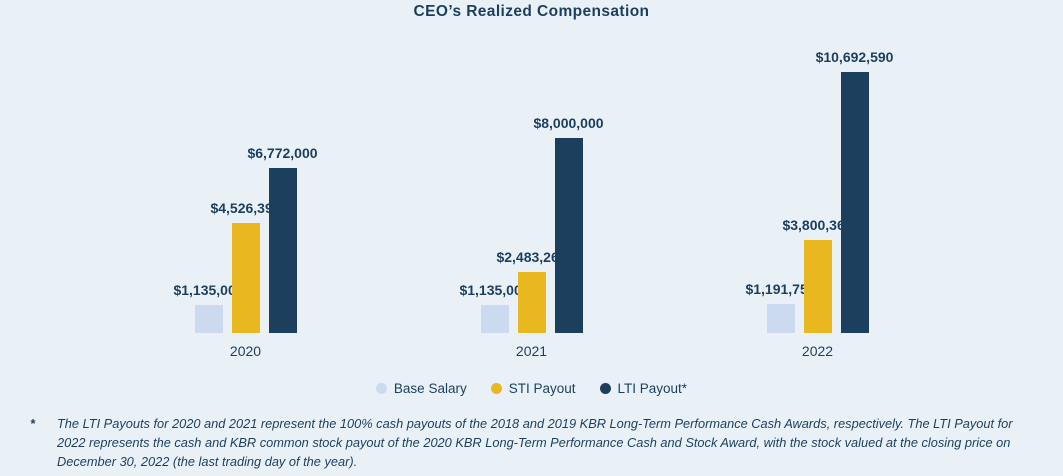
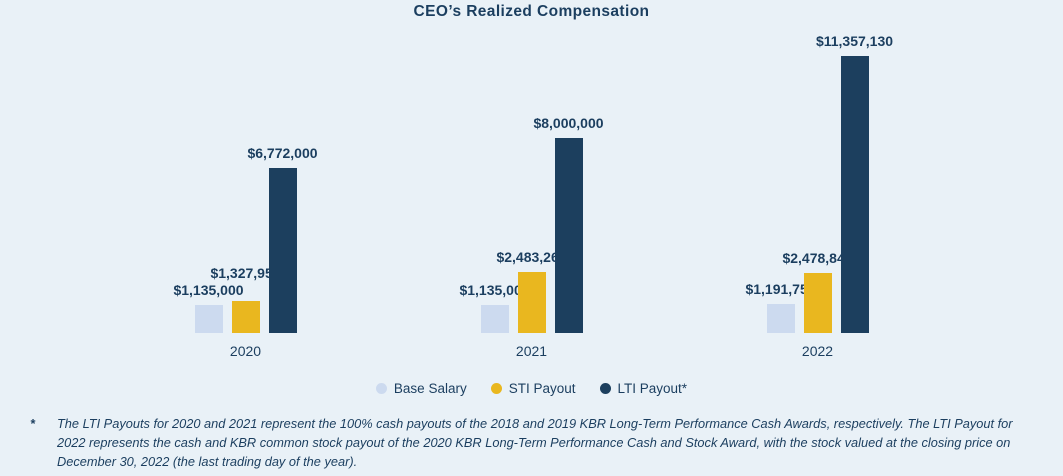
STI Payout/2020: $4,526,390 -> $1,327,950
STI Payout/2022: $3,800,363 -> $2,478,840
LTI Payout*/2022: $10,692,590 -> $11,357,130
